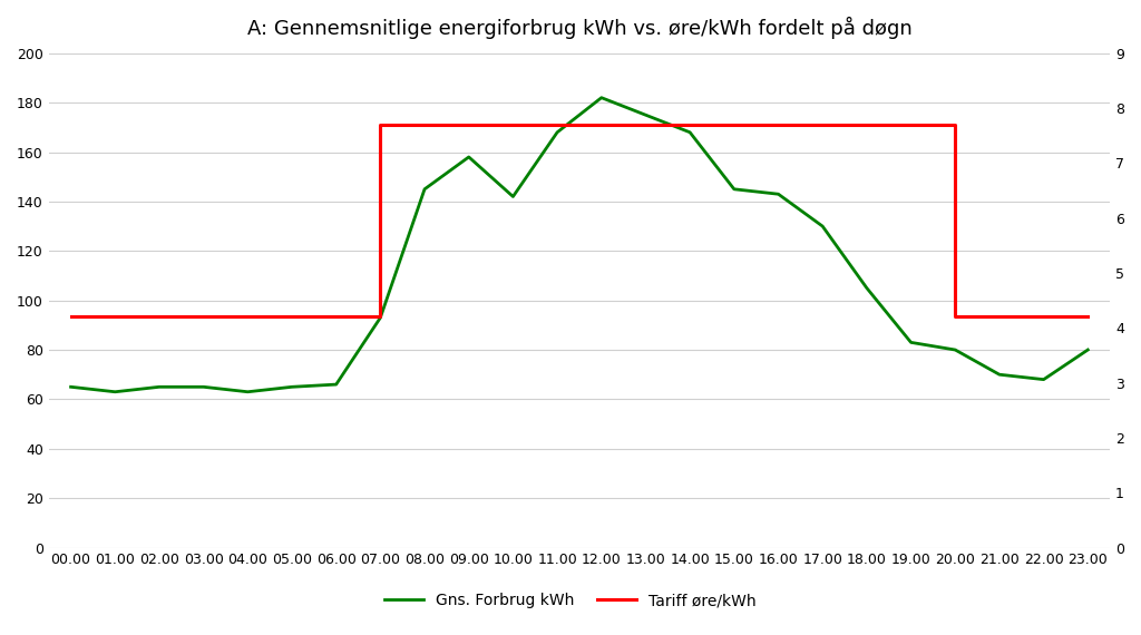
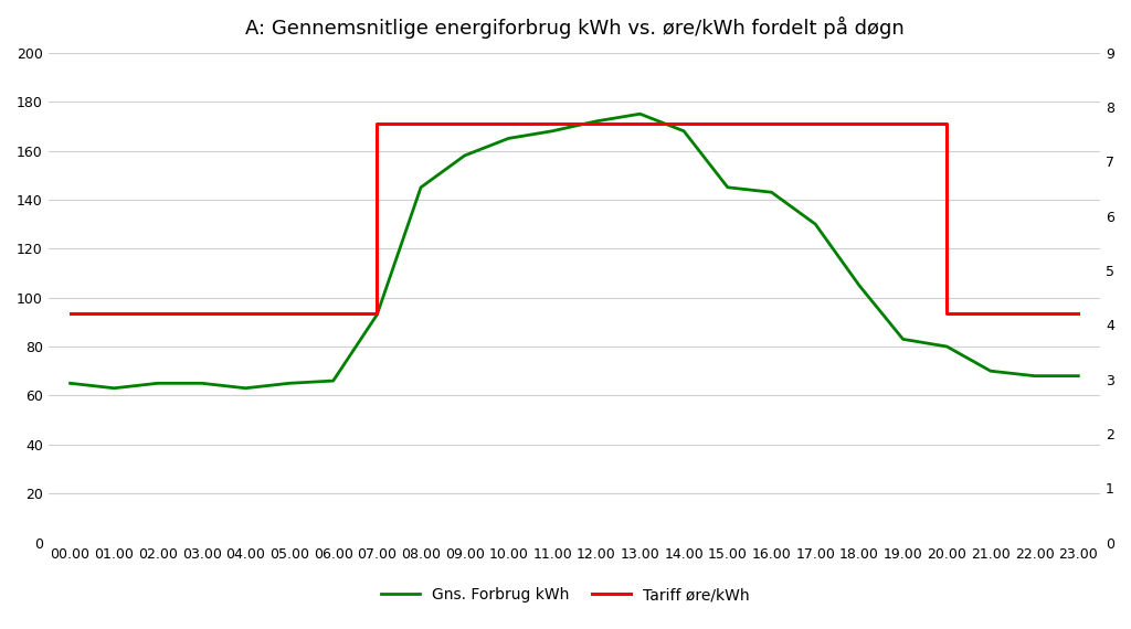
Gns. Forbrug kWh/10.00: 142 -> 165
Gns. Forbrug kWh/12.00: 182 -> 172
Gns. Forbrug kWh/23.00: 80 -> 68
